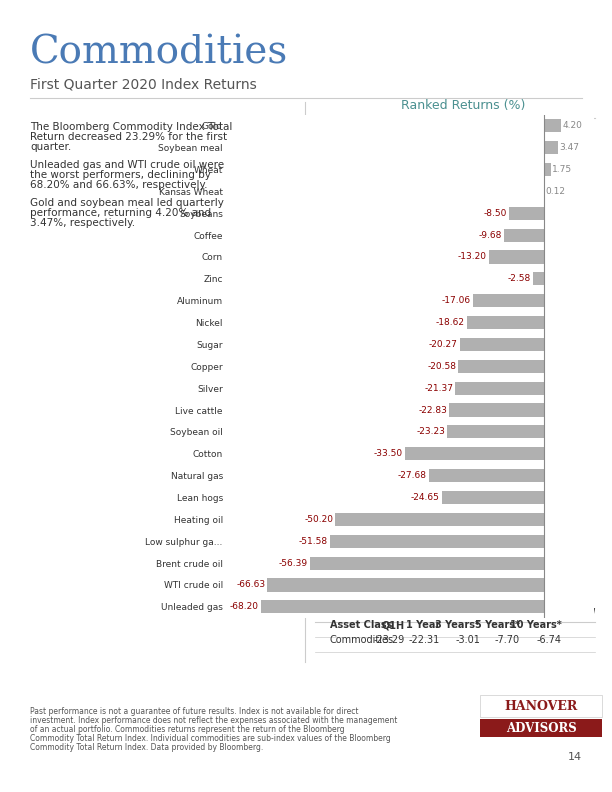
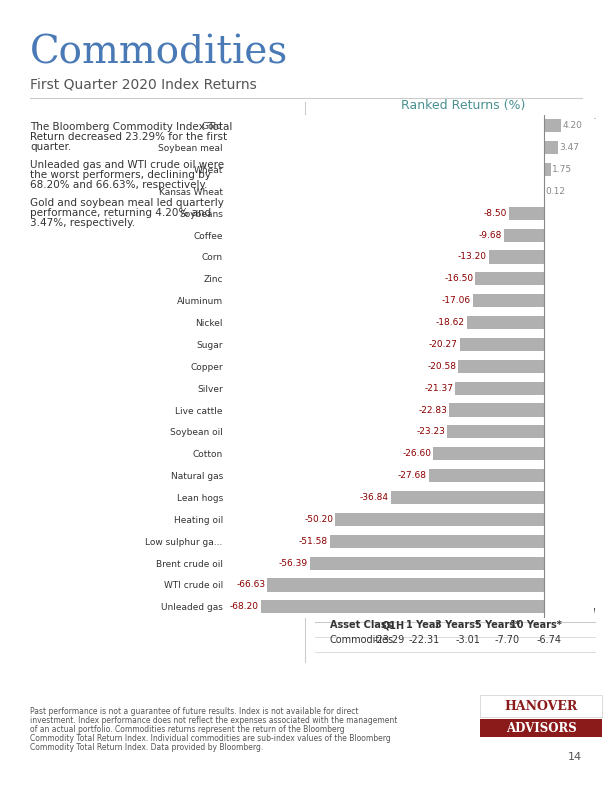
Zinc: -2.58 -> -16.50
Cotton: -33.50 -> -26.60
Lean hogs: -24.65 -> -36.84
